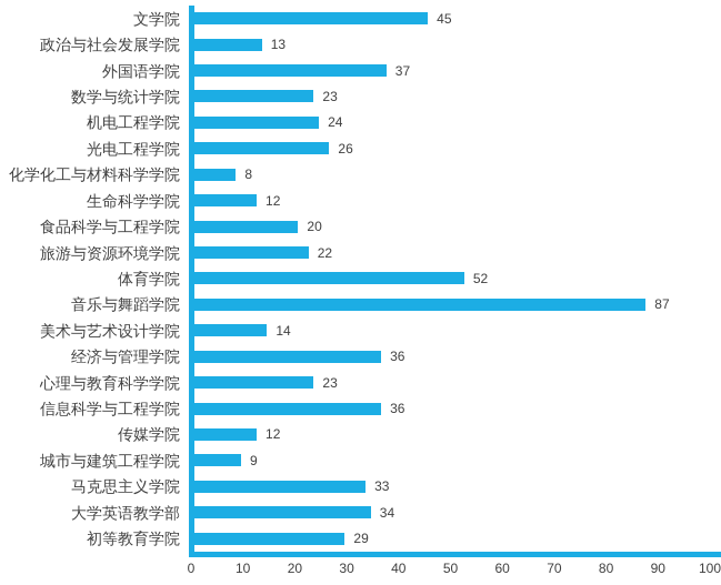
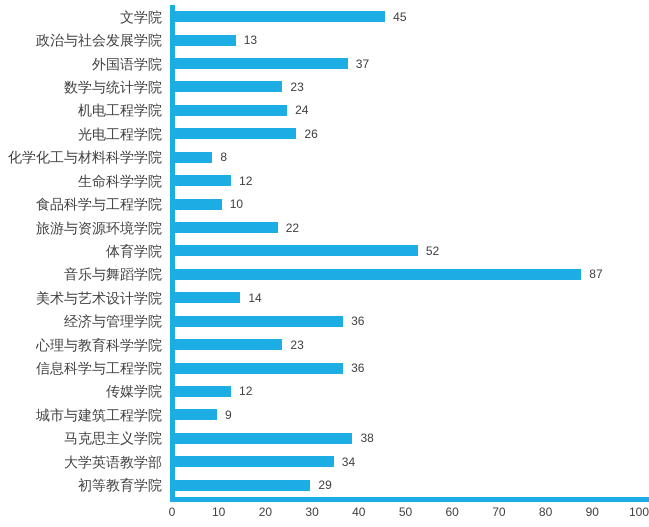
食品科学与工程学院: 20 -> 10
马克思主义学院: 33 -> 38
